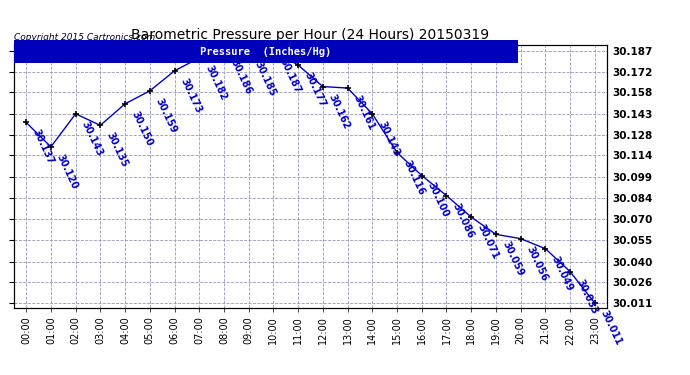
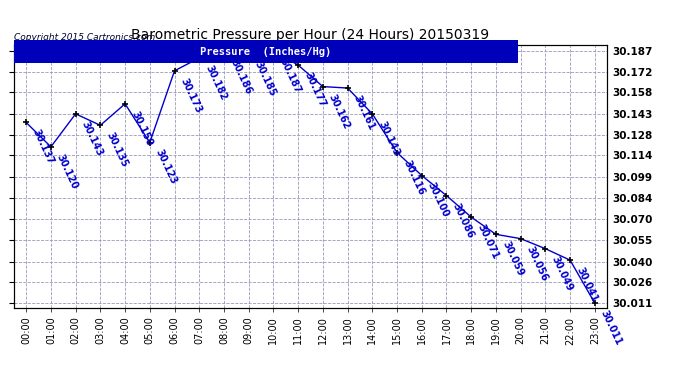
05:00: 30.159 -> 30.123
22:00: 30.033 -> 30.041
